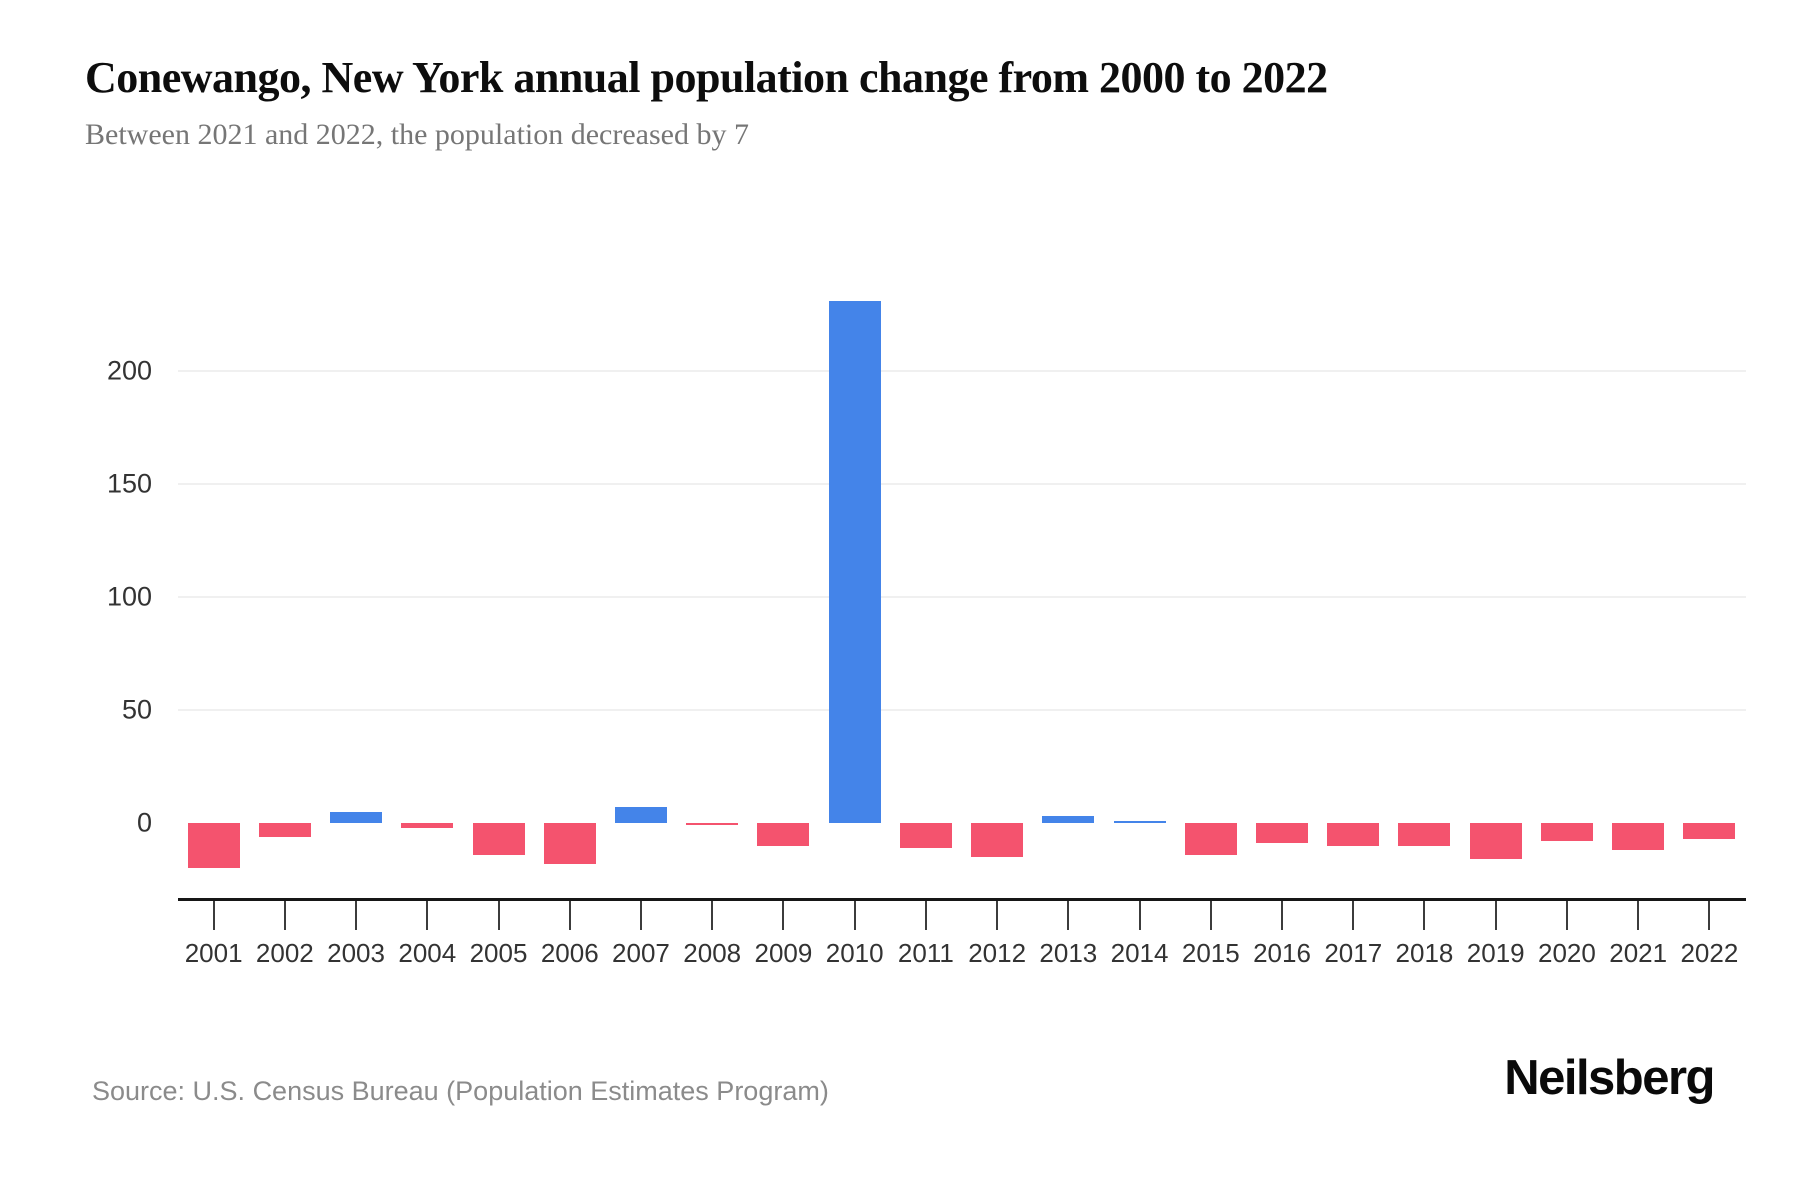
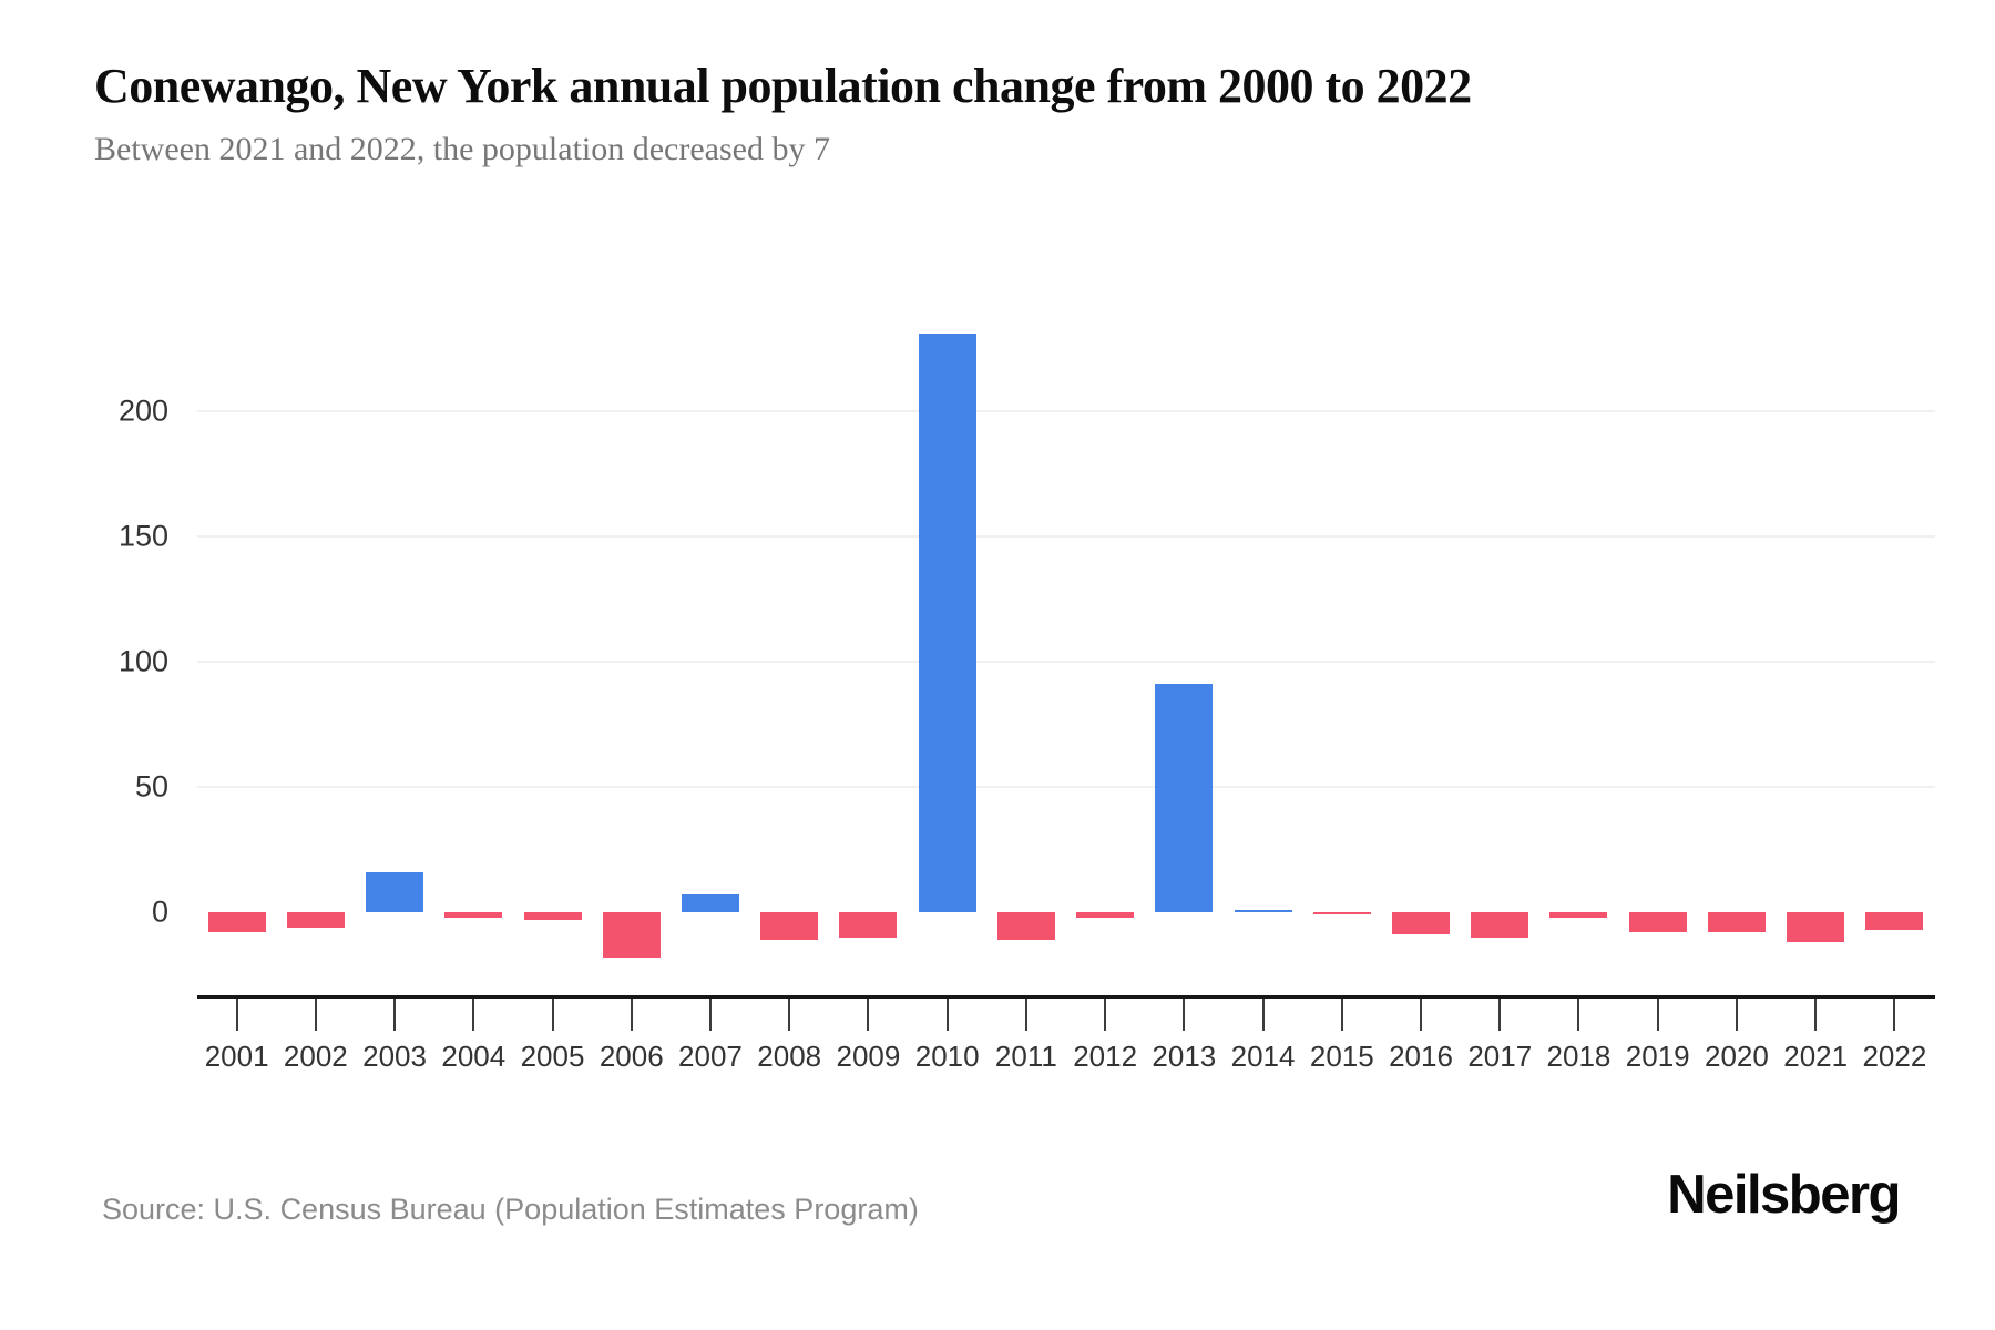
2001: -20 -> -8
2003: 5 -> 16
2005: -14 -> -3
2008: -1 -> -11
2012: -15 -> -2
2013: 3 -> 91
2015: -14 -> -1
2018: -10 -> -2
2019: -16 -> -8
